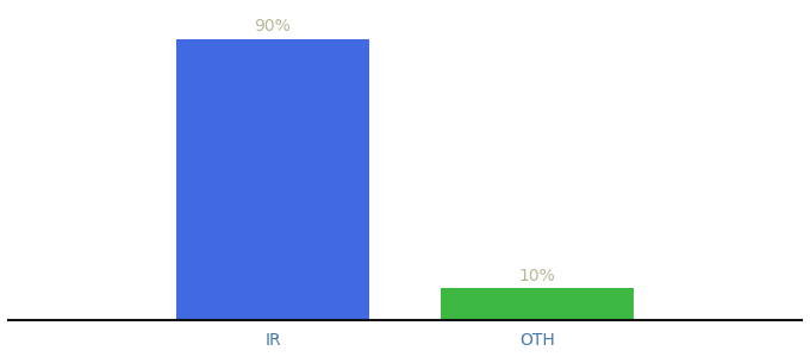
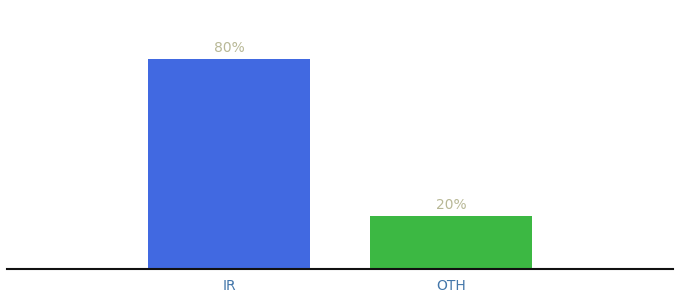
IR: 90% -> 80%
OTH: 10% -> 20%
